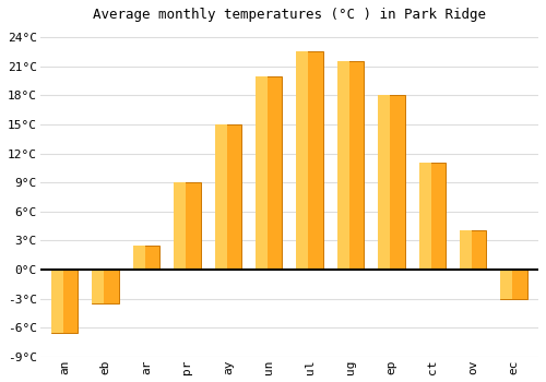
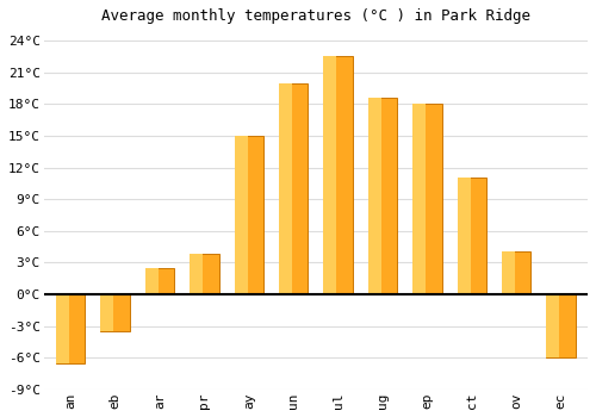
pr: 9.0°C -> 3.8°C
ug: 21.5°C -> 18.6°C
ec: -3.0°C -> -6.0°C
